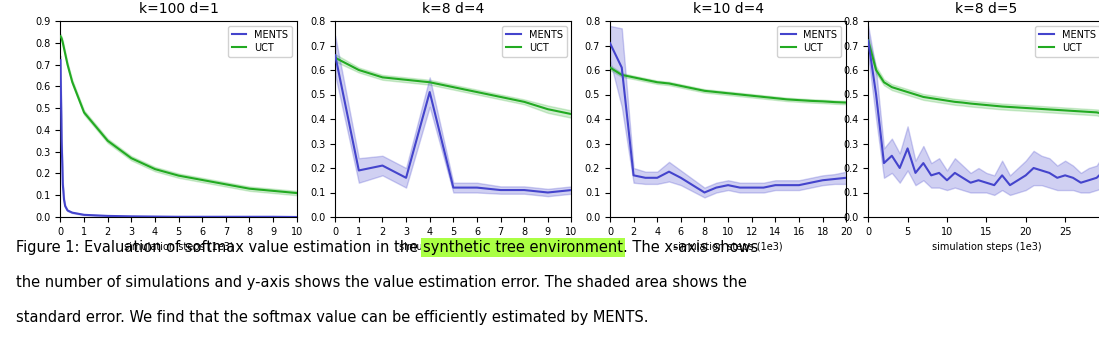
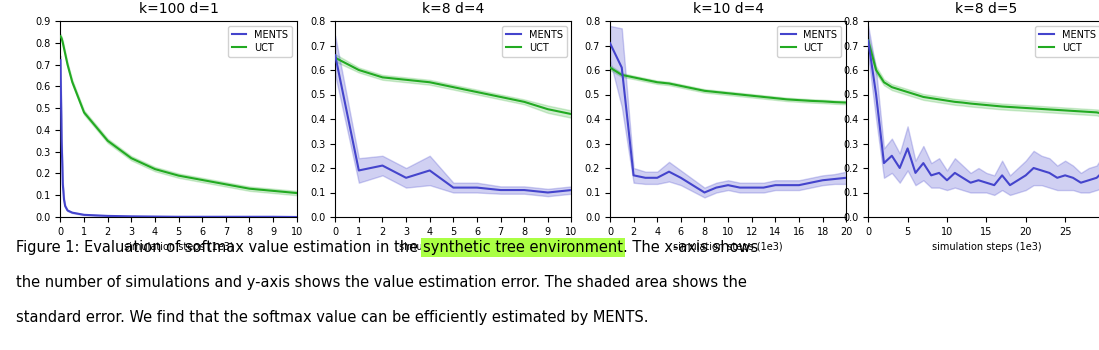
k=8 d=4/MENTS/4: 0.51 -> 0.19
